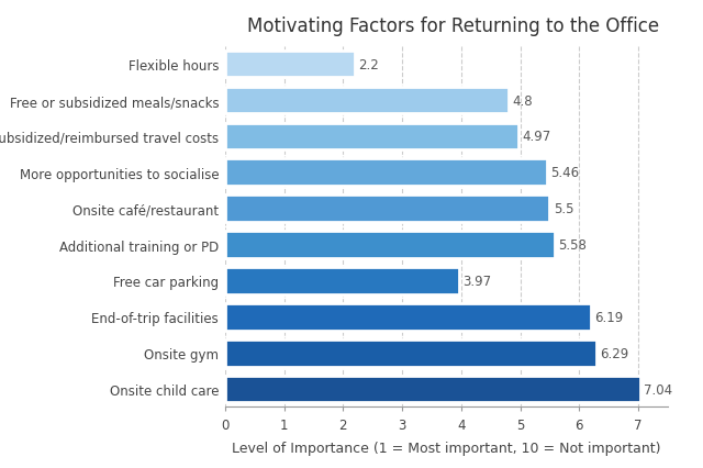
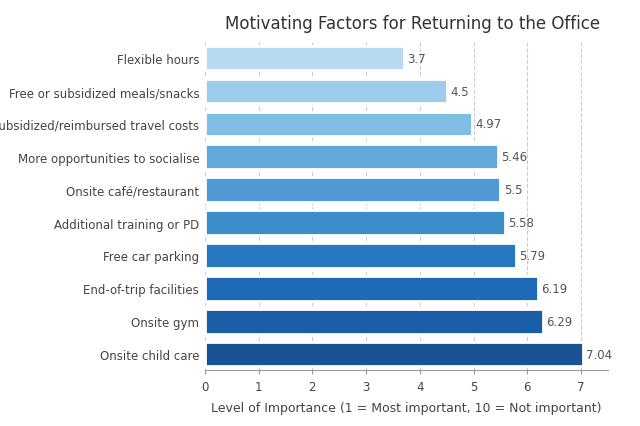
Flexible hours: 2.2 -> 3.7
Free or subsidized meals/snacks: 4.8 -> 4.5
Free car parking: 3.97 -> 5.79
